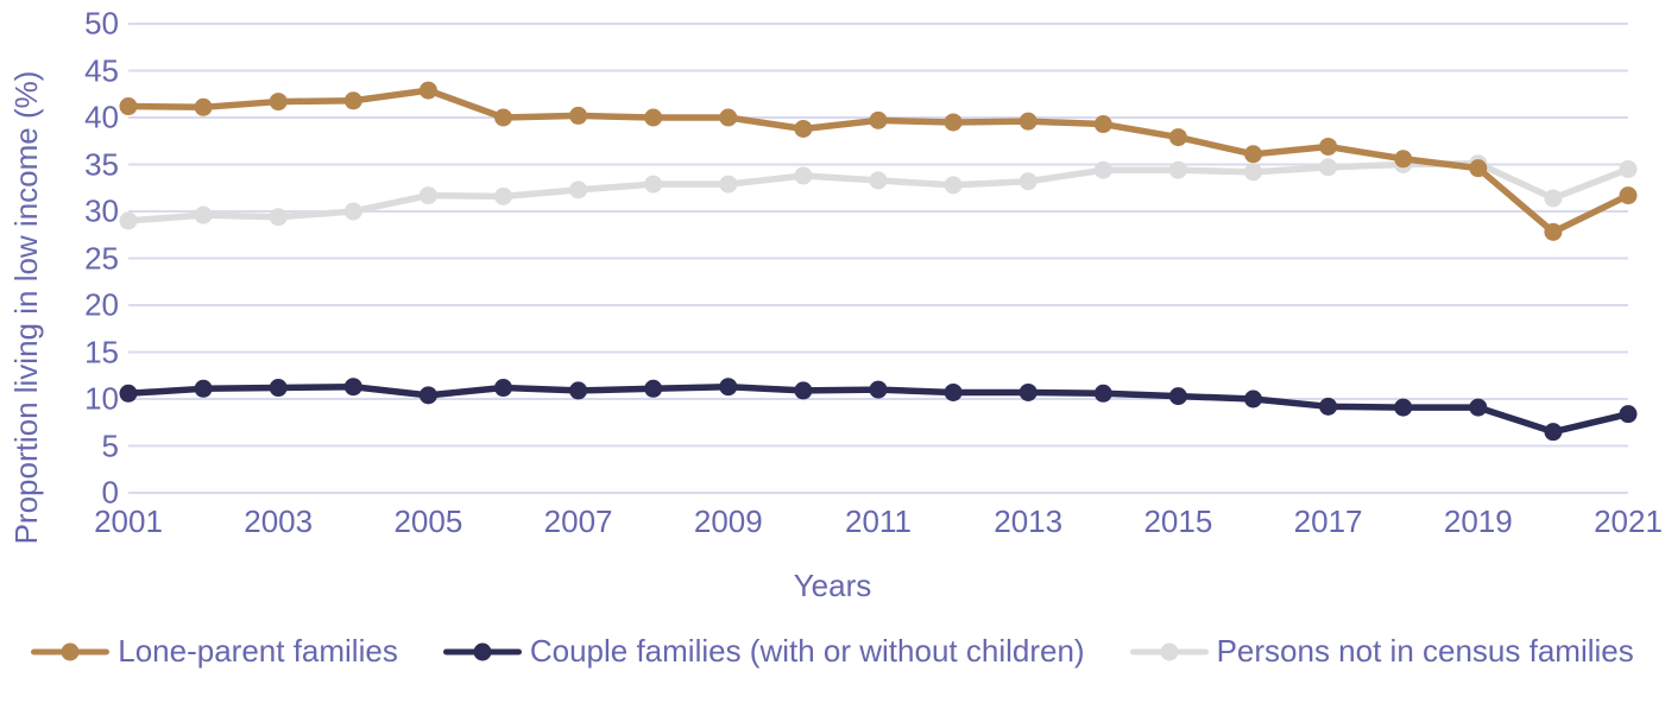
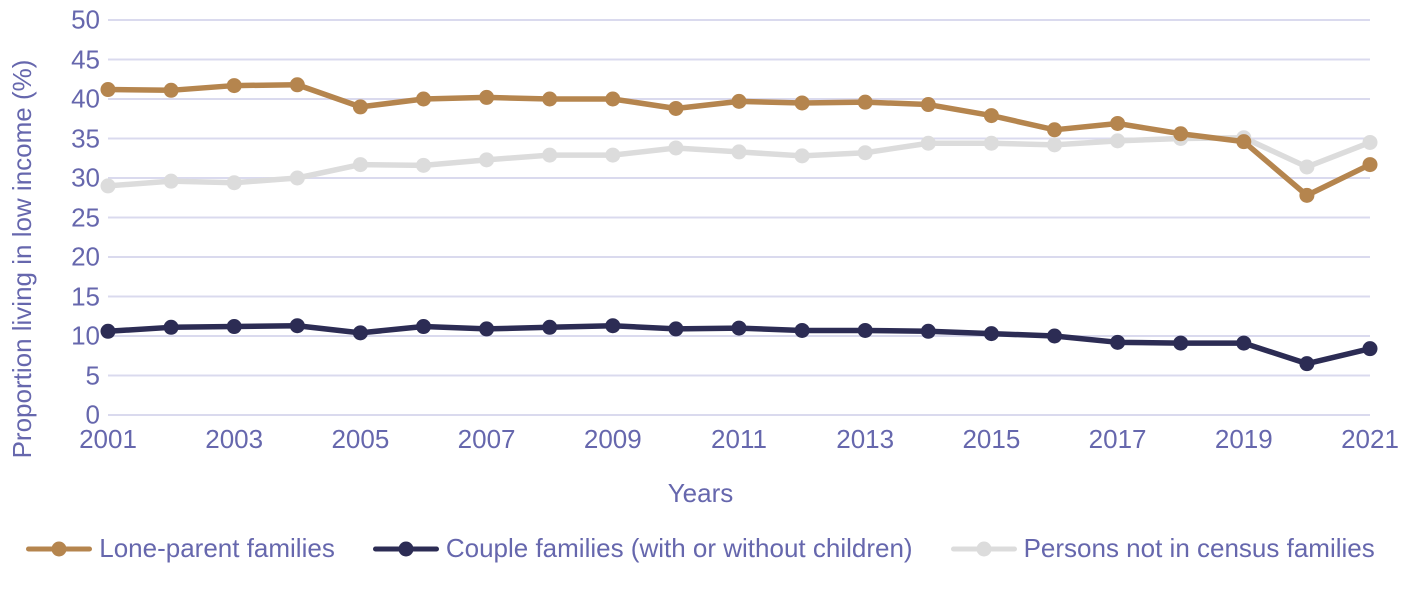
Lone-parent families/2005: 43 -> 39
